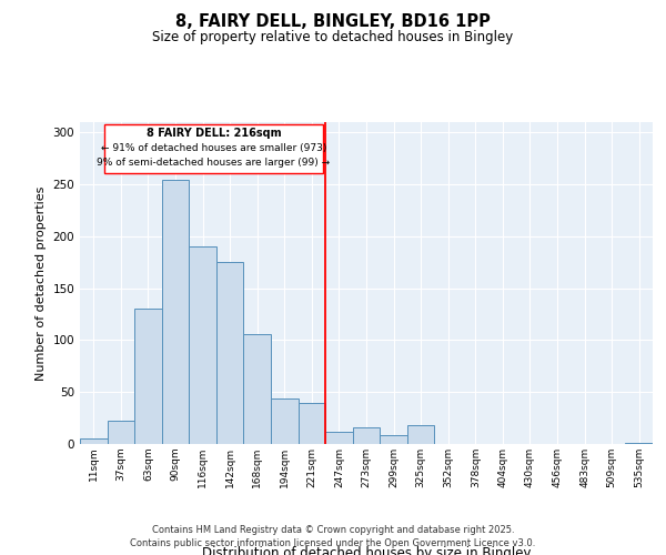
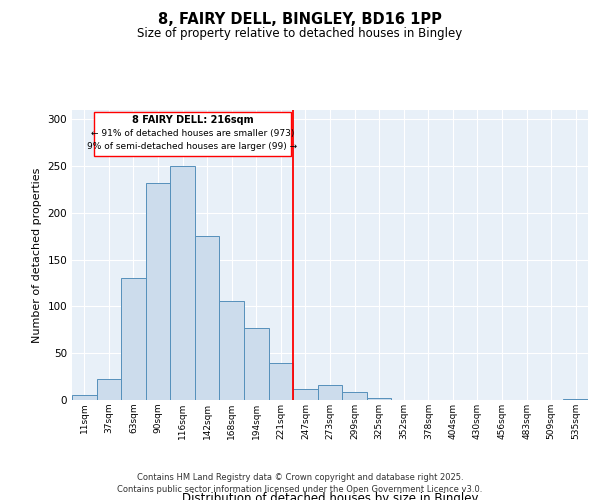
90sqm: 254 -> 232
116sqm: 190 -> 250
194sqm: 44 -> 77
325sqm: 18 -> 2
